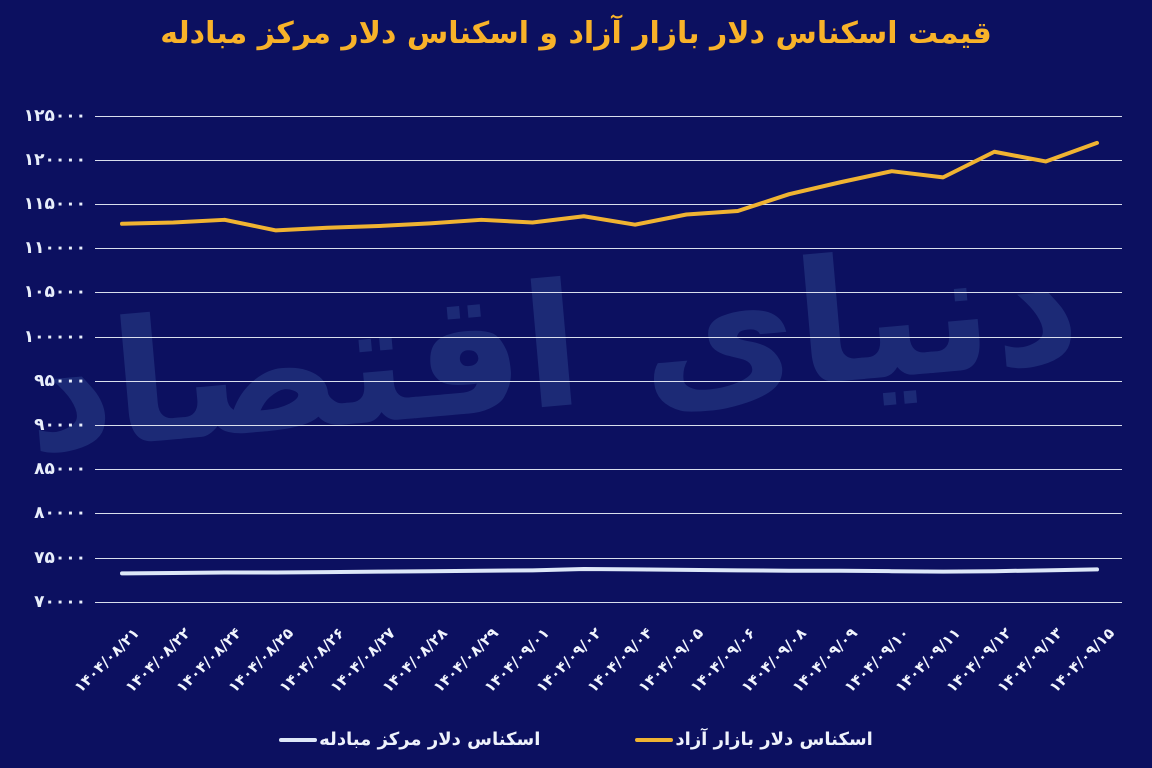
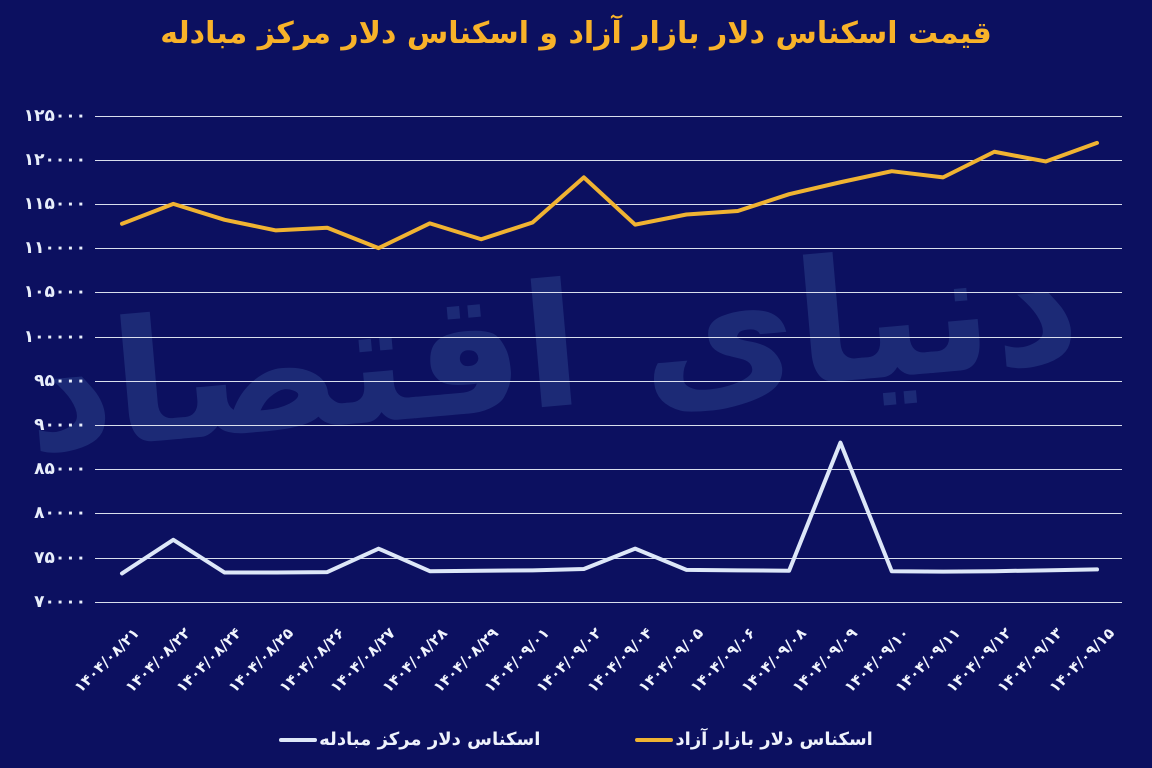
اسکناس دلار بازار آزاد/۱۴۰۴/۰۸/۲۲: 113000 -> 115000
اسکناس دلار مرکز مبادله/۱۴۰۴/۰۸/۲۲: 73000 -> 77000
اسکناس دلار بازار آزاد/۱۴۰۴/۰۸/۲۷: 112000 -> 110000
اسکناس دلار مرکز مبادله/۱۴۰۴/۰۸/۲۷: 73000 -> 76000
اسکناس دلار بازار آزاد/۱۴۰۴/۰۸/۲۹: 113000 -> 111000
اسکناس دلار بازار آزاد/۱۴۰۴/۰۹/۰۲: 114000 -> 118000
اسکناس دلار مرکز مبادله/۱۴۰۴/۰۹/۰۴: 74000 -> 76000
اسکناس دلار مرکز مبادله/۱۴۰۴/۰۹/۰۹: 74000 -> 88000
